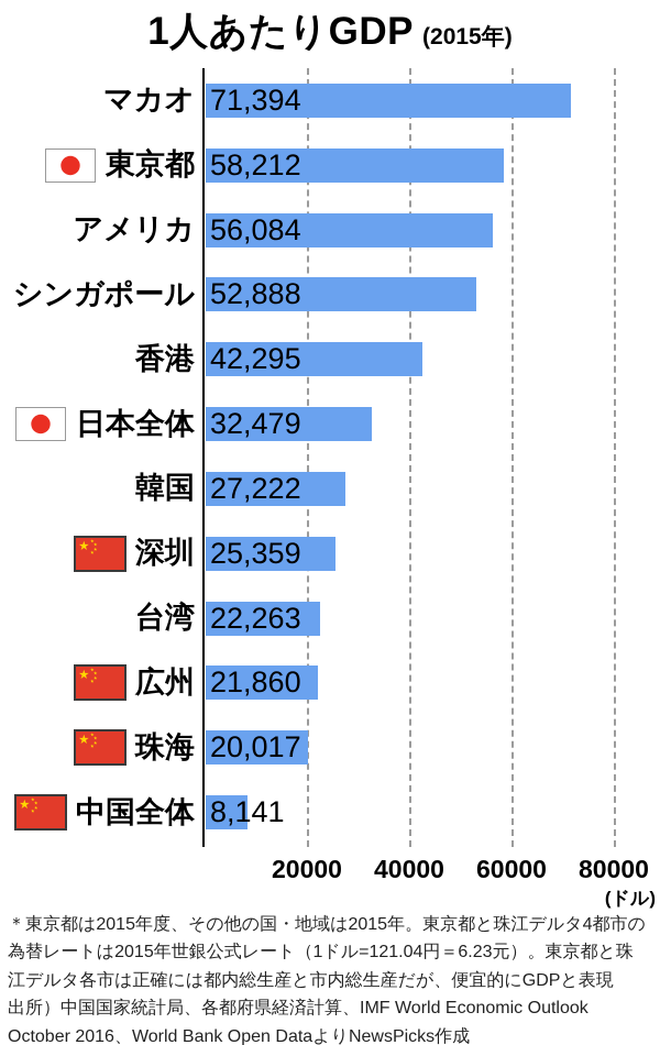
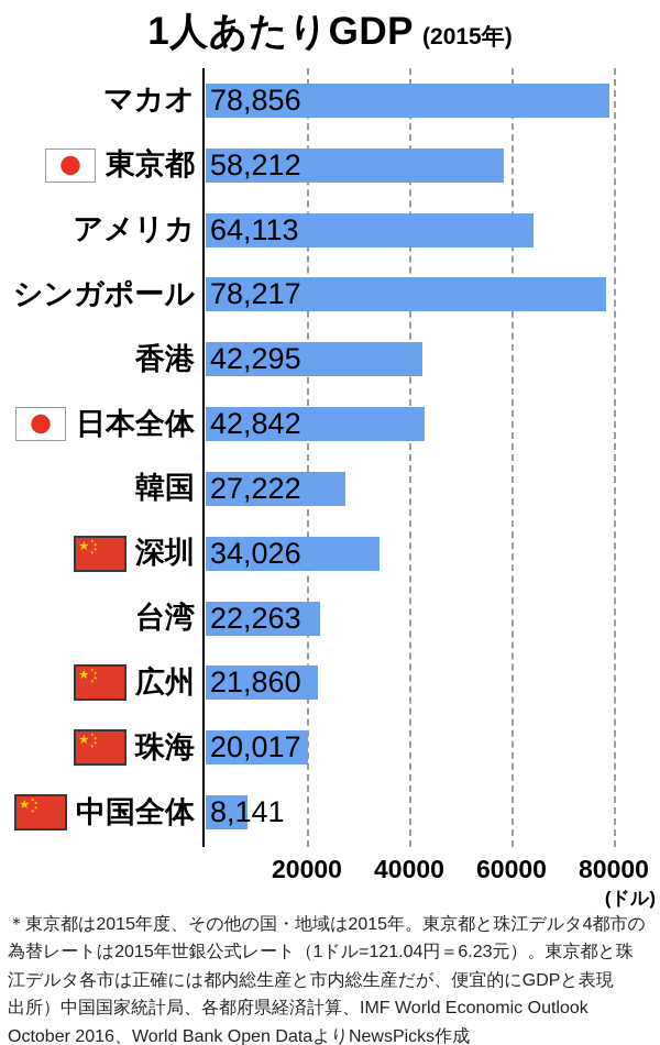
マカオ: 71,394 -> 78,856
アメリカ: 56,084 -> 64,113
シンガポール: 52,888 -> 78,217
日本全体: 32,479 -> 42,842
深圳: 25,359 -> 34,026
